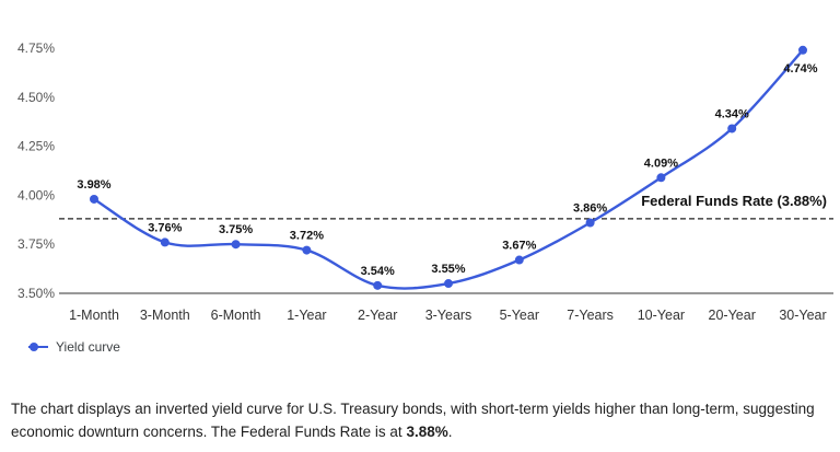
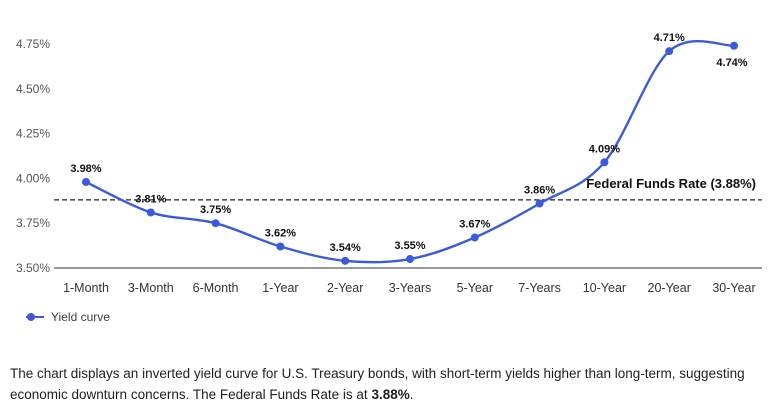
3-Month: 3.76% -> 3.81%
1-Year: 3.72% -> 3.62%
20-Year: 4.34% -> 4.71%
